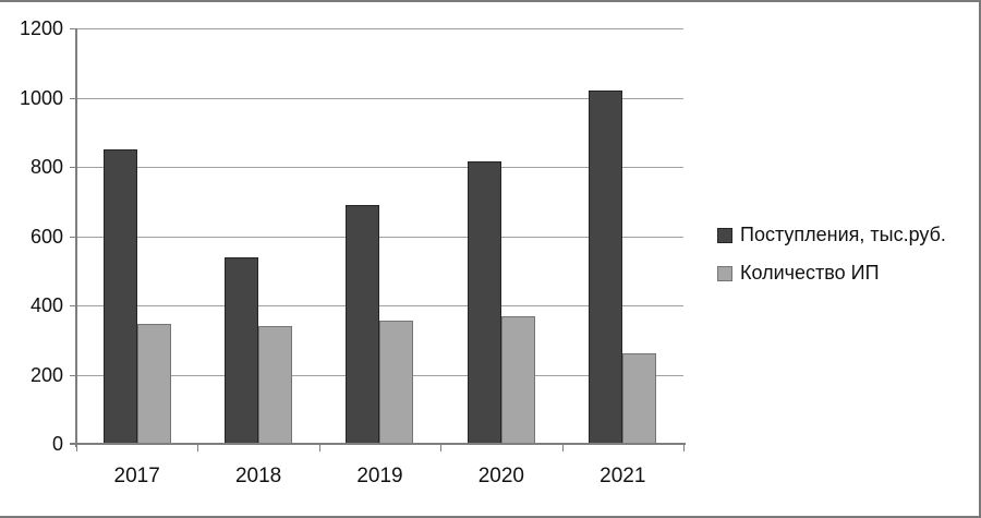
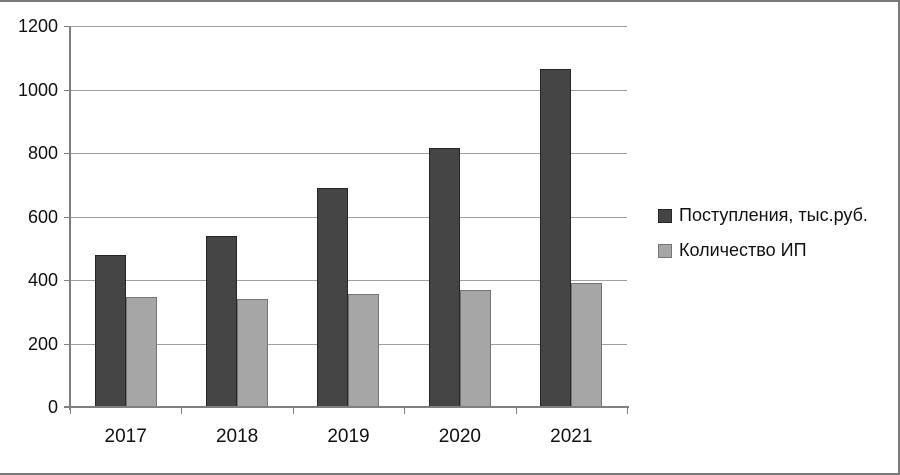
Поступления, тыс.руб./2017: 850 -> 480
Поступления, тыс.руб./2021: 1020 -> 1060
Количество ИП/2021: 260 -> 390
